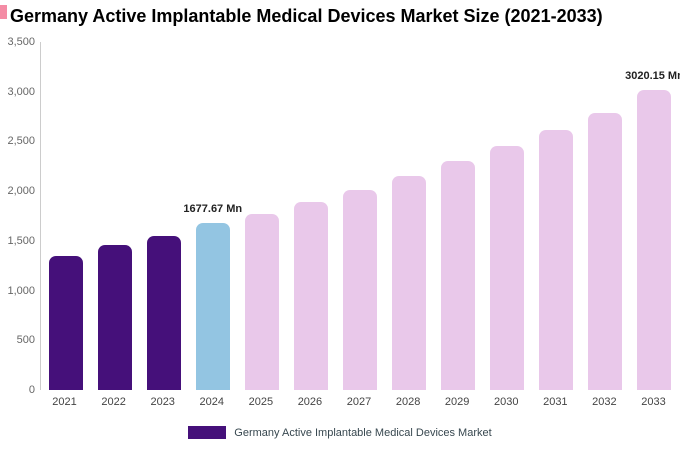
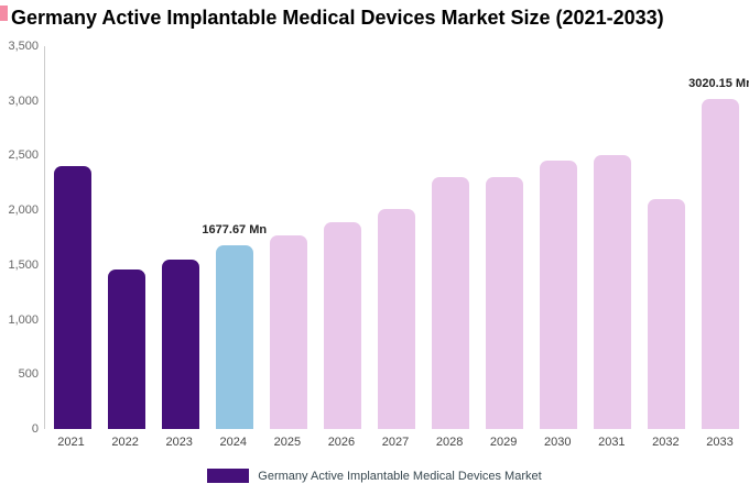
2021: 1400 -> 2400
2028: 2200 -> 2300
2031: 2600 -> 2500
2032: 2800 -> 2100
